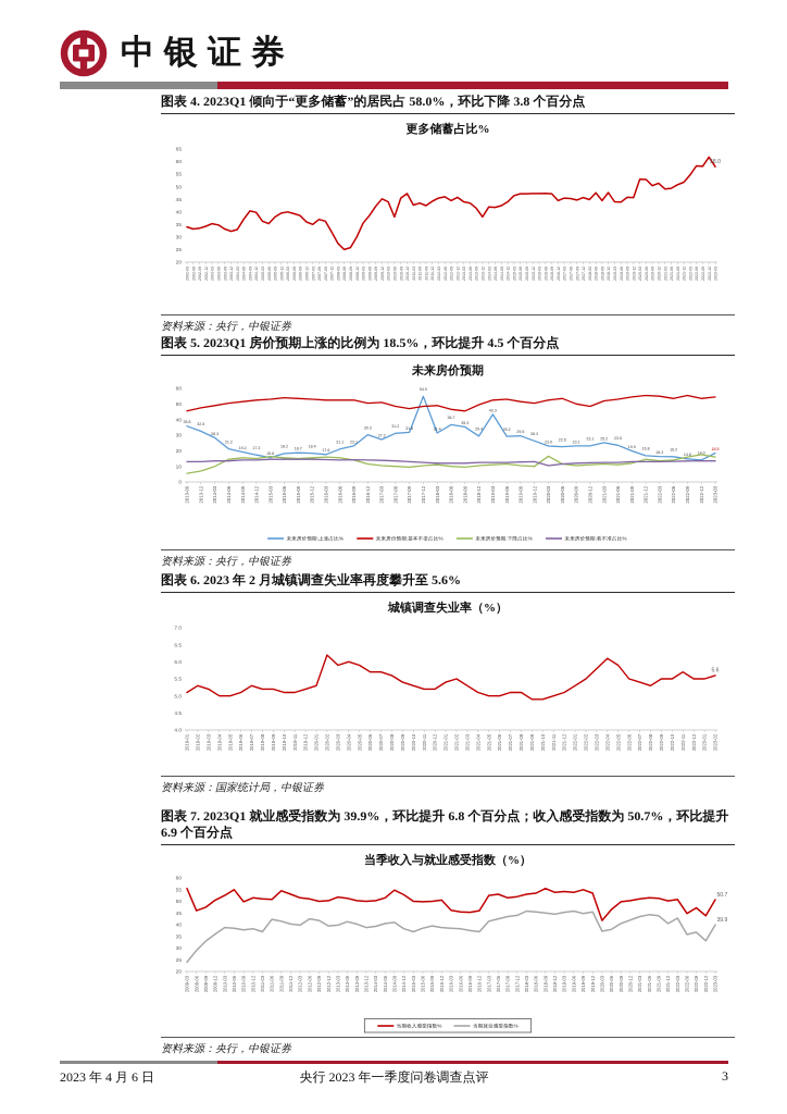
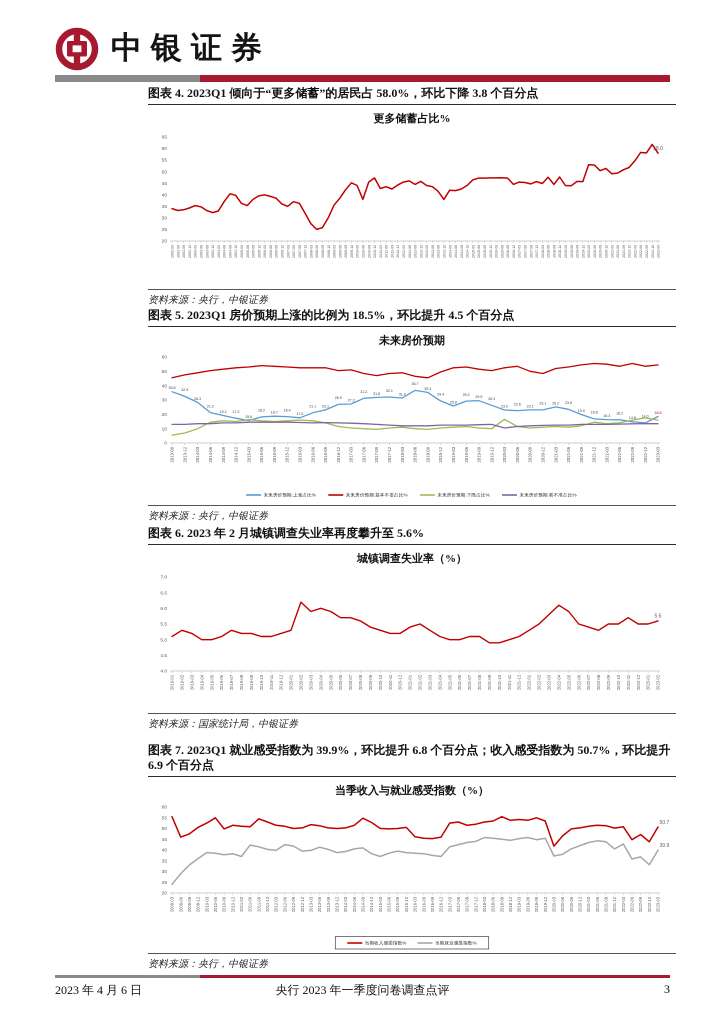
未来房价预期/未来房价预期:上涨占比%/2016-12: 30.3 -> 26.9
未来房价预期/未来房价预期:上涨占比%/2017-12: 54.9 -> 32.1
未来房价预期/未来房价预期:上涨占比%/2019-03: 43.3 -> 25.8
